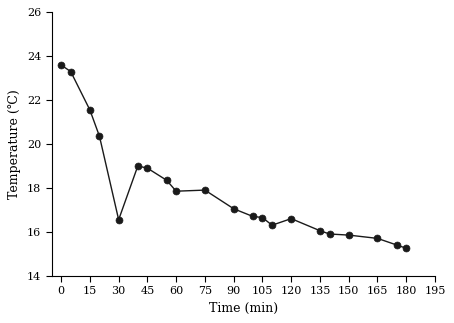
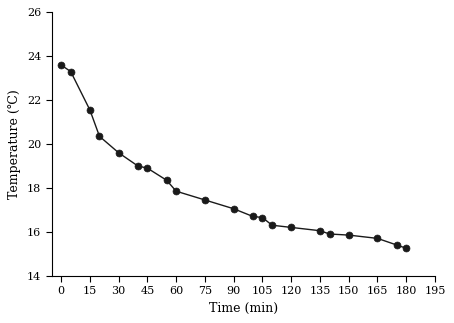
30: 16.55 -> 19.60
75: 17.90 -> 17.45
120: 16.60 -> 16.20
